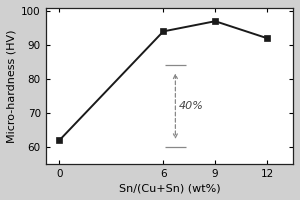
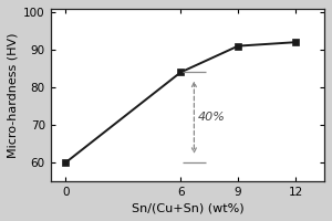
0: 62 -> 60
6: 94 -> 84
9: 97 -> 91
